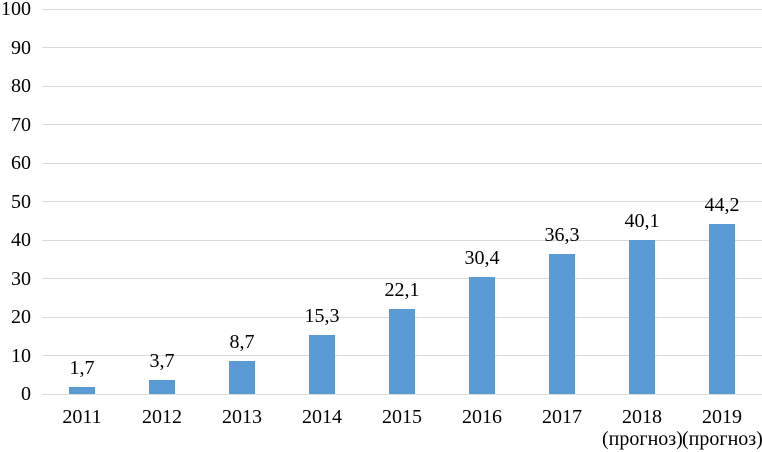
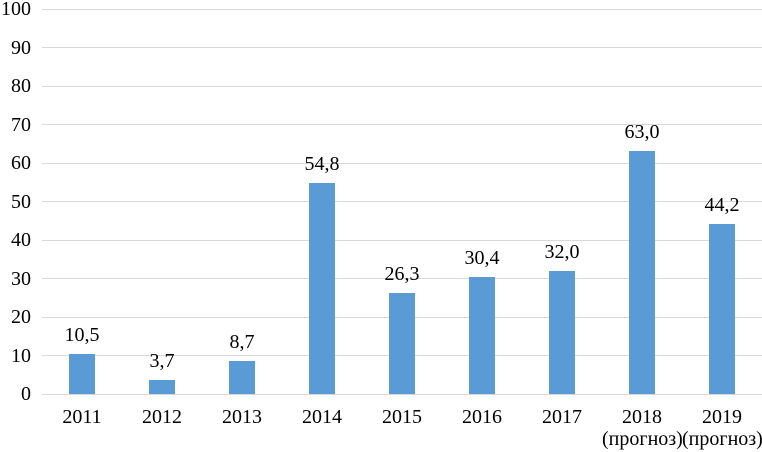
2011: 1,7 -> 10,5
2014: 15,3 -> 54,8
2015: 22,1 -> 26,3
2017: 36,3 -> 32,0
2018: 40,1 -> 63,0
